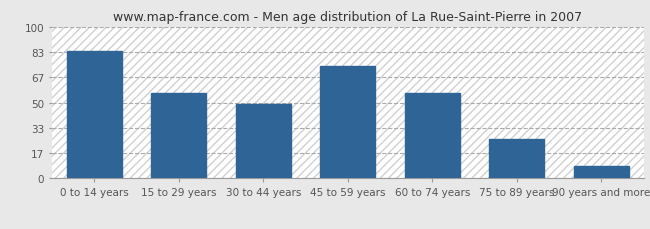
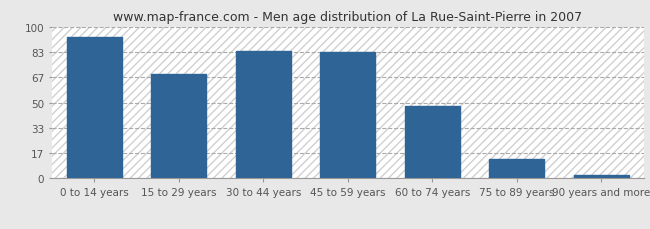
0 to 14 years: 84 -> 93
15 to 29 years: 56 -> 69
30 to 44 years: 49 -> 84
45 to 59 years: 74 -> 83
60 to 74 years: 56 -> 48
75 to 89 years: 26 -> 13
90 years and more: 8 -> 2
